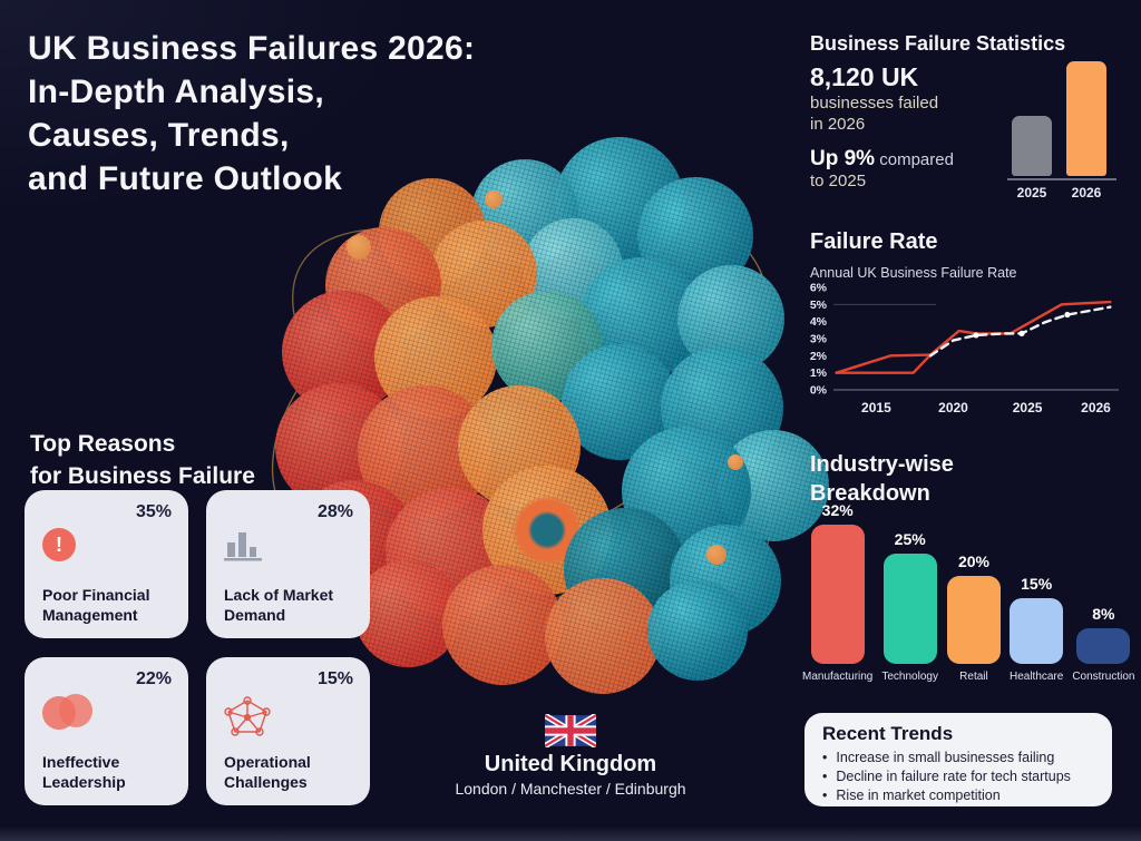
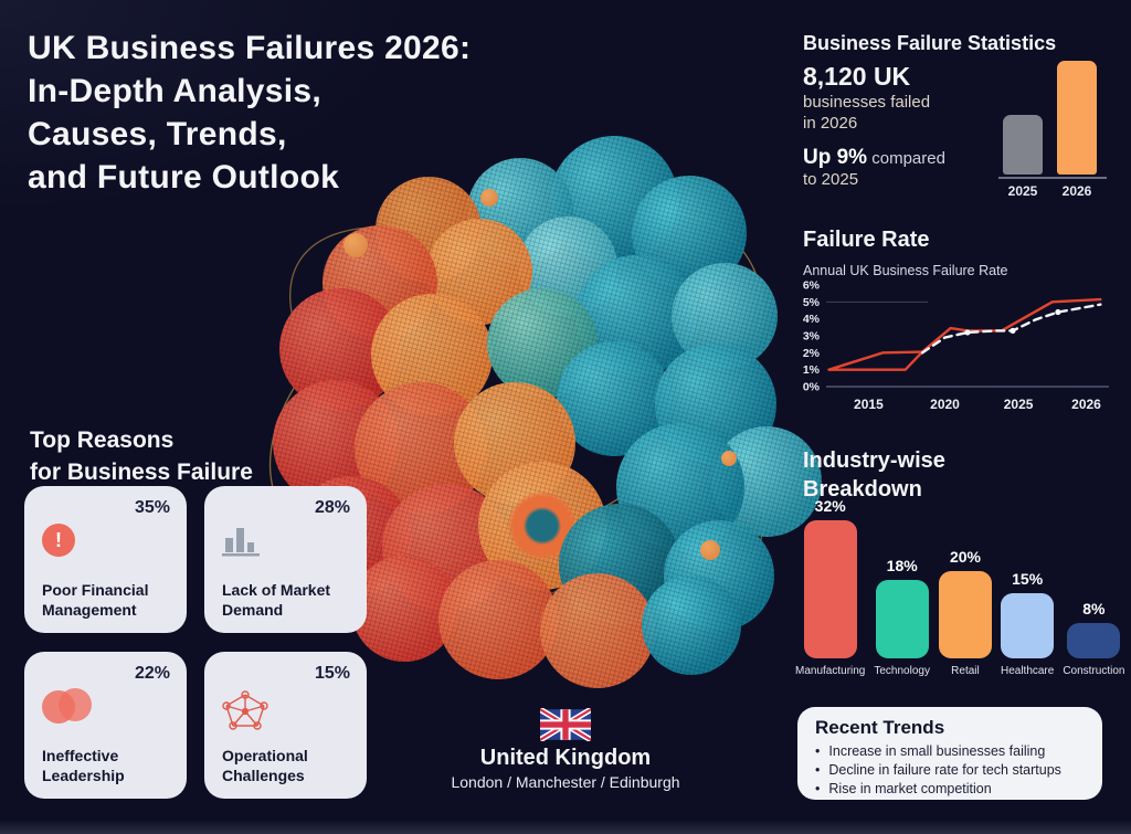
Industry-wise Breakdown/Technology: 25% -> 18%
